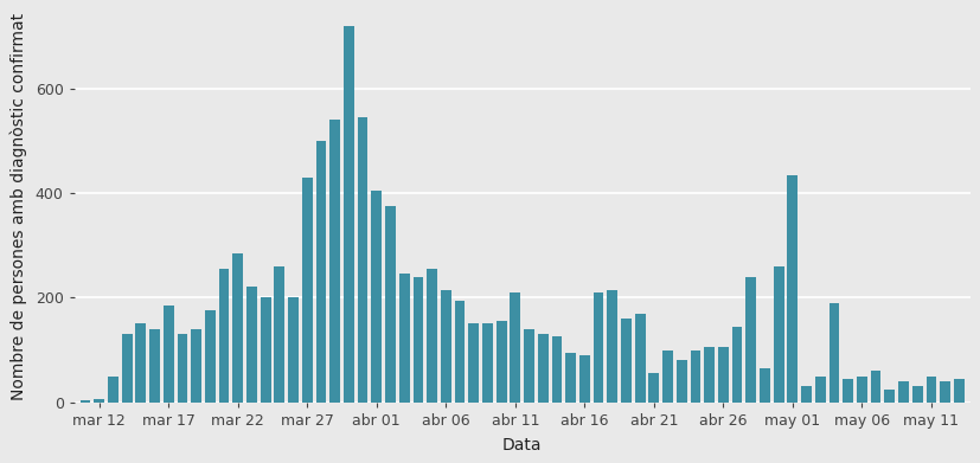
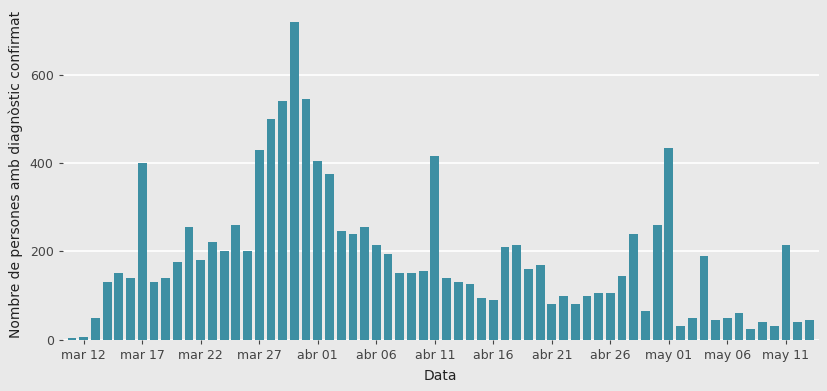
mar 17: 185 -> 400
mar 22: 285 -> 180
abr 11: 210 -> 415
abr 21: 55 -> 80
may 11: 50 -> 215
